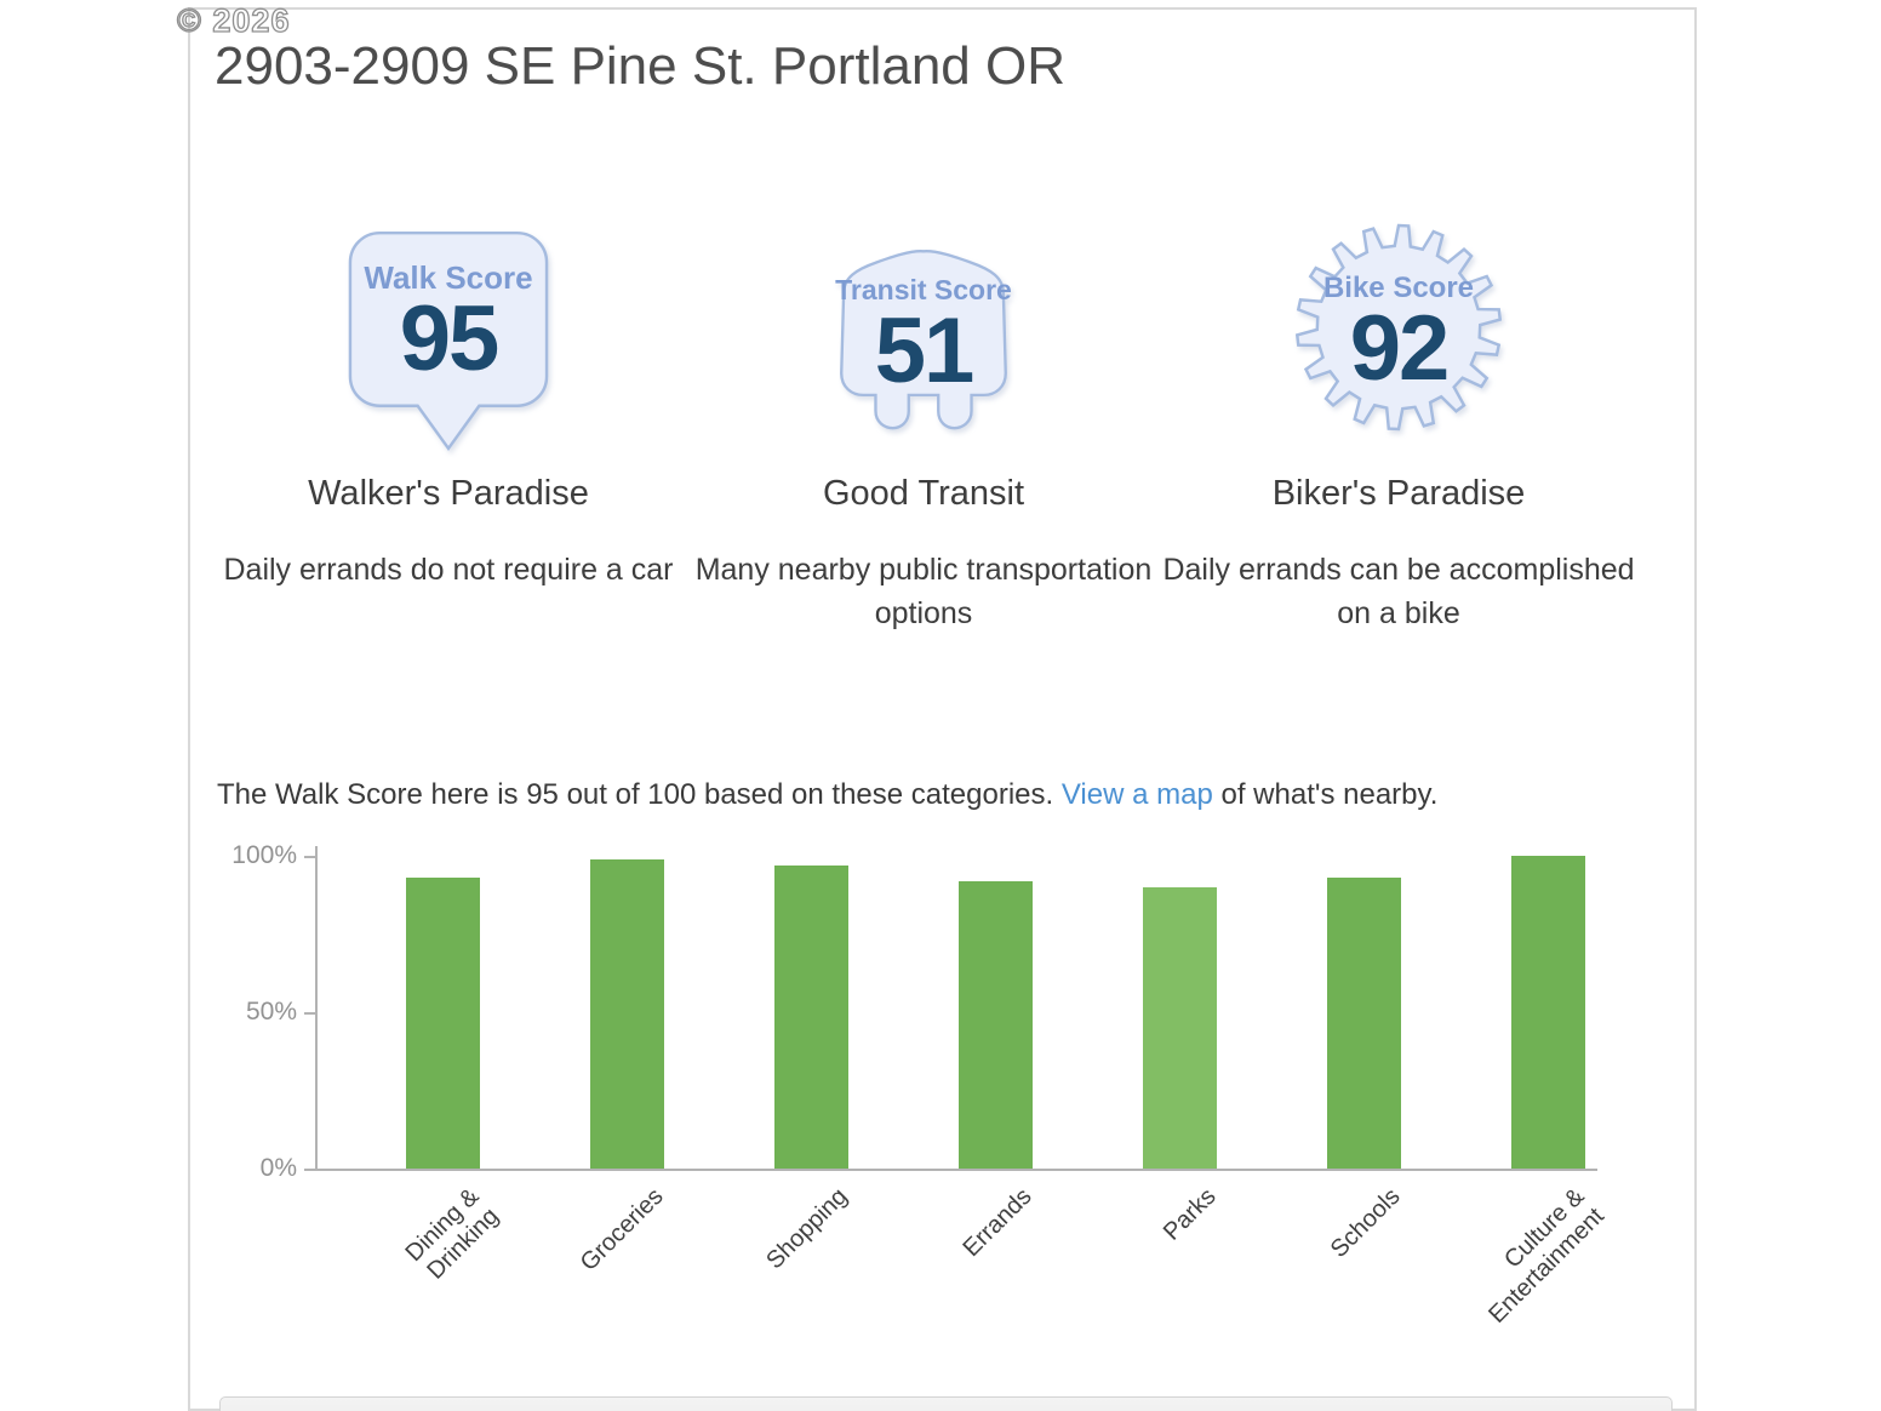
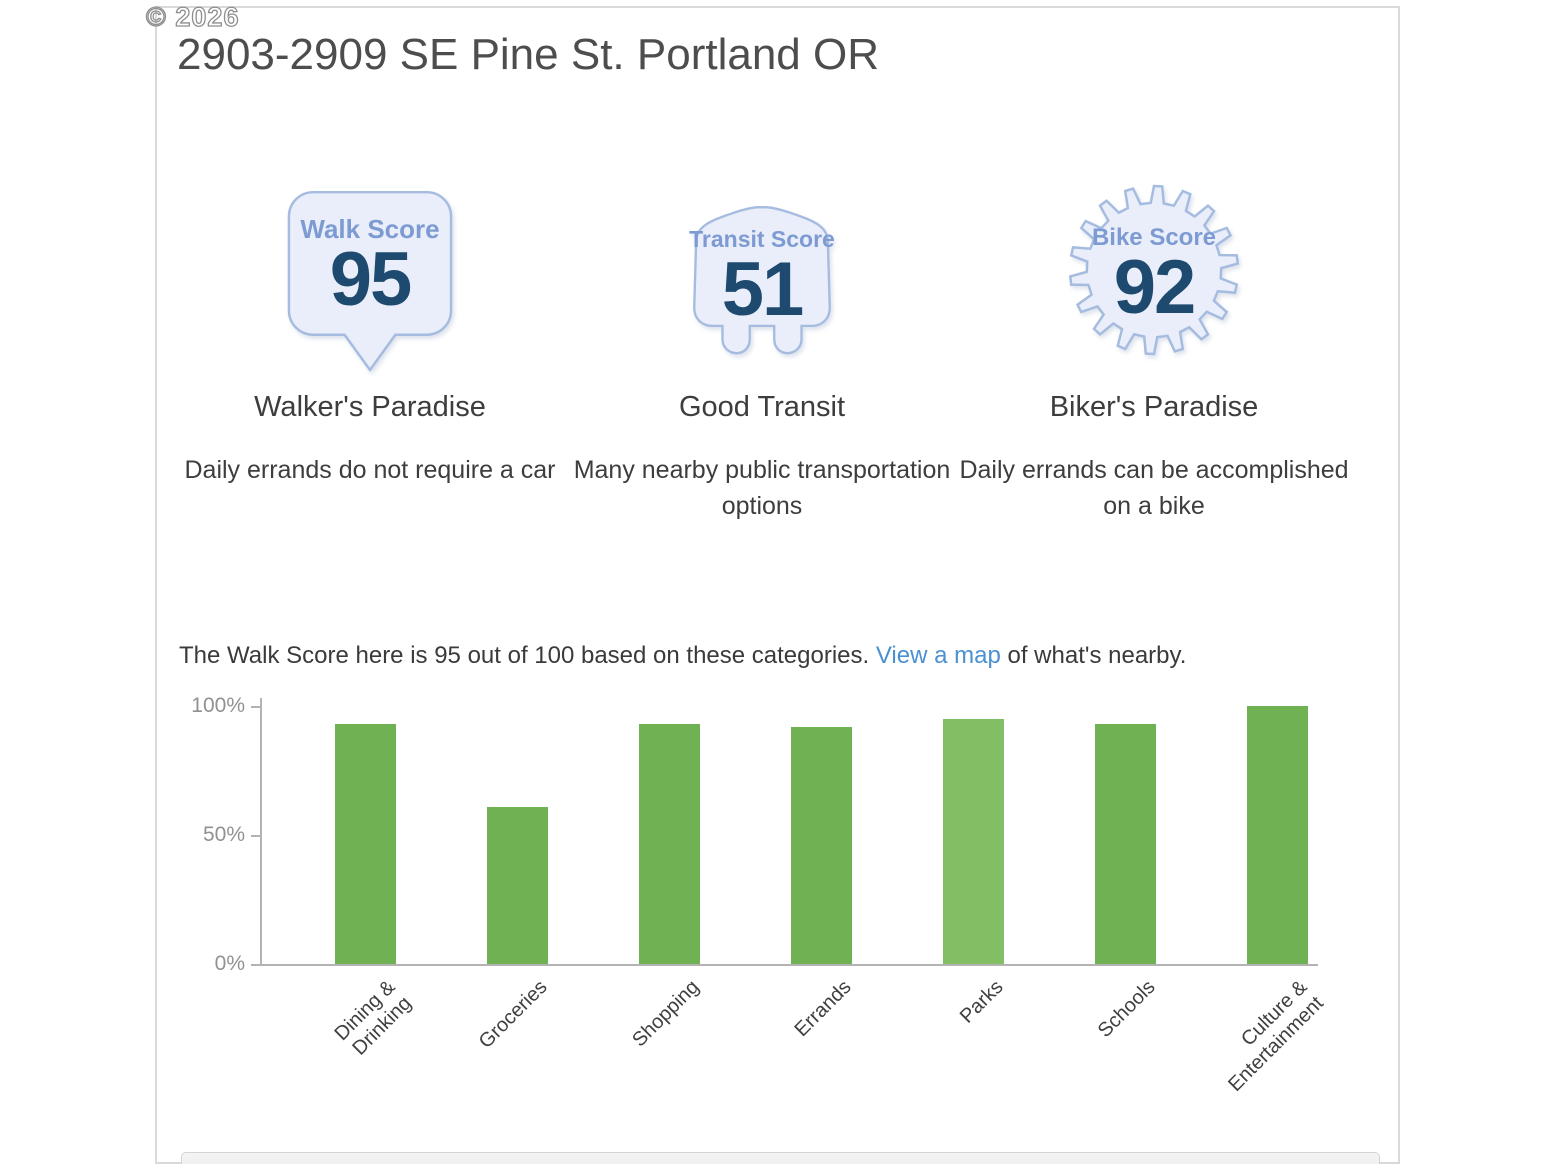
Groceries: 99% -> 61%
Shopping: 97% -> 93%
Parks: 90% -> 95%
